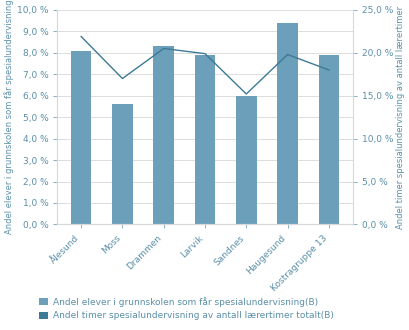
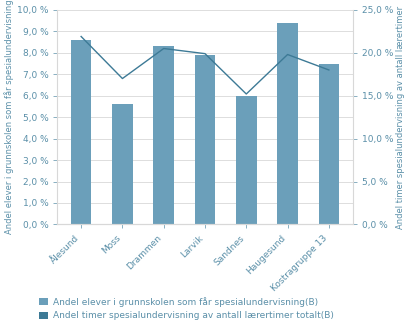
Andel elever i grunnskolen som får spesialundervisning(B)/Ålesund: 8,1 % -> 8,6 %
Andel elever i grunnskolen som får spesialundervisning(B)/Kostragruppe 13: 7,9 % -> 7,5 %
